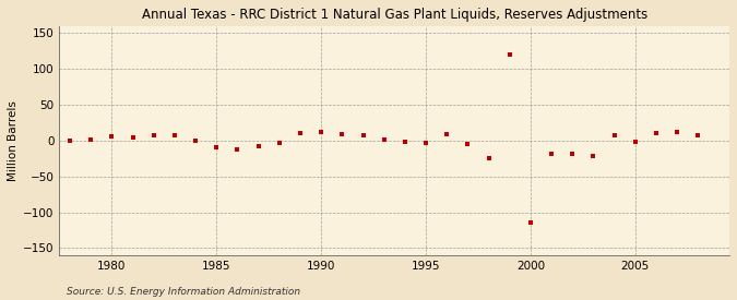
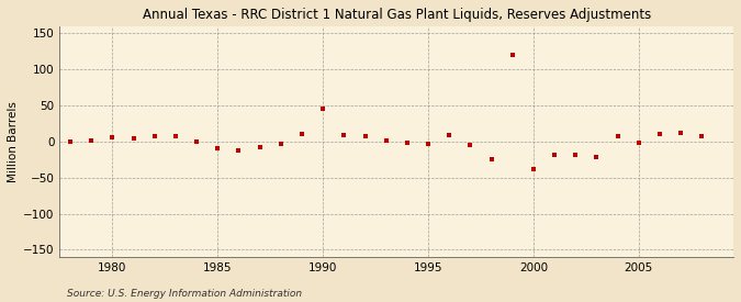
1990: 12 -> 46
2000: -115 -> -38
